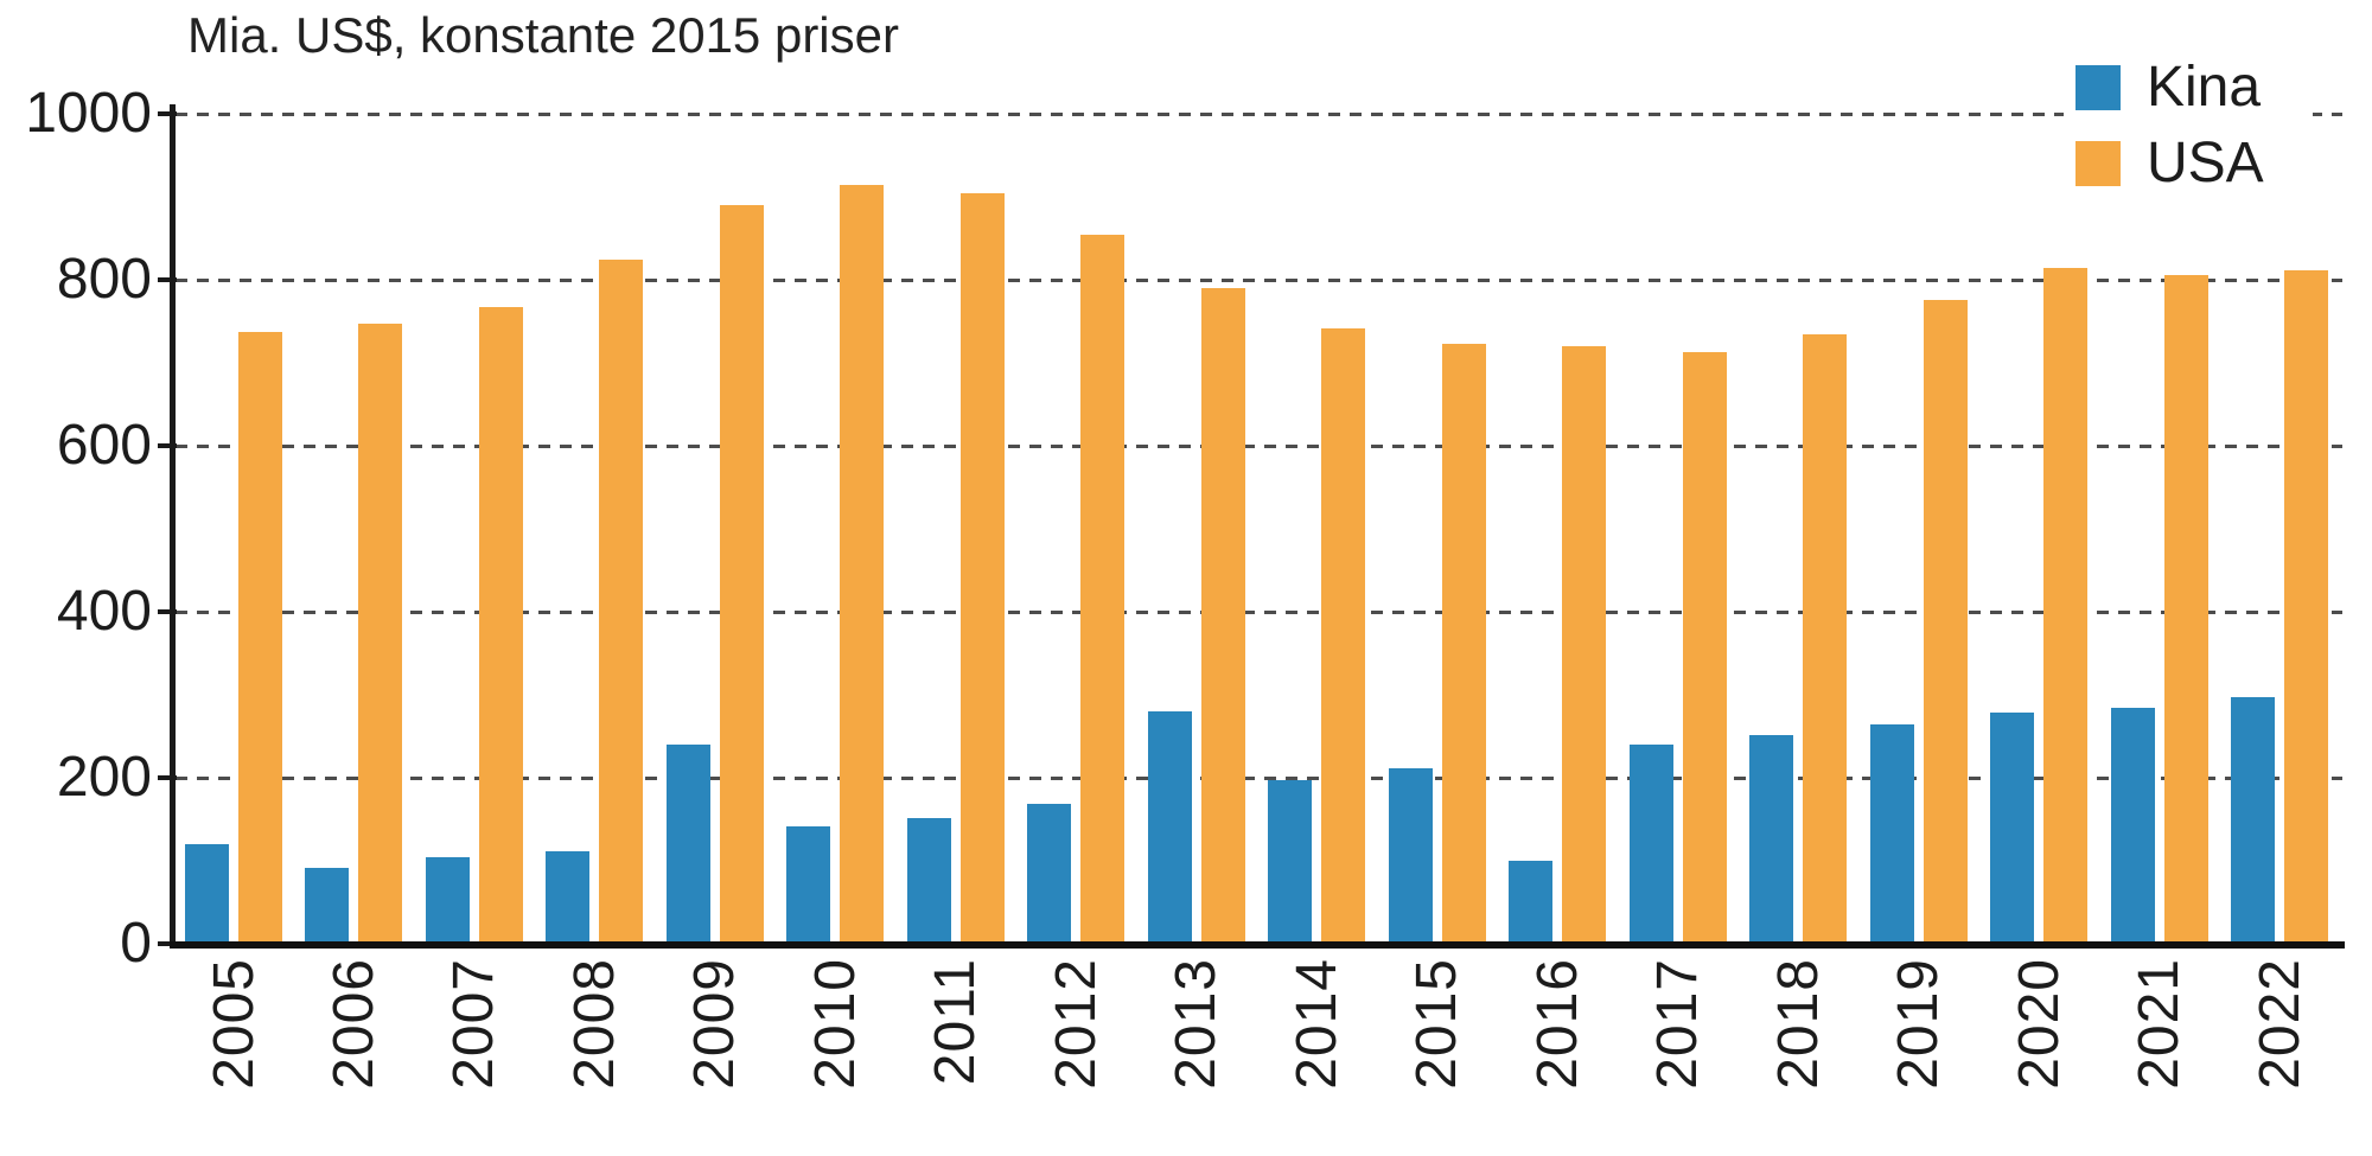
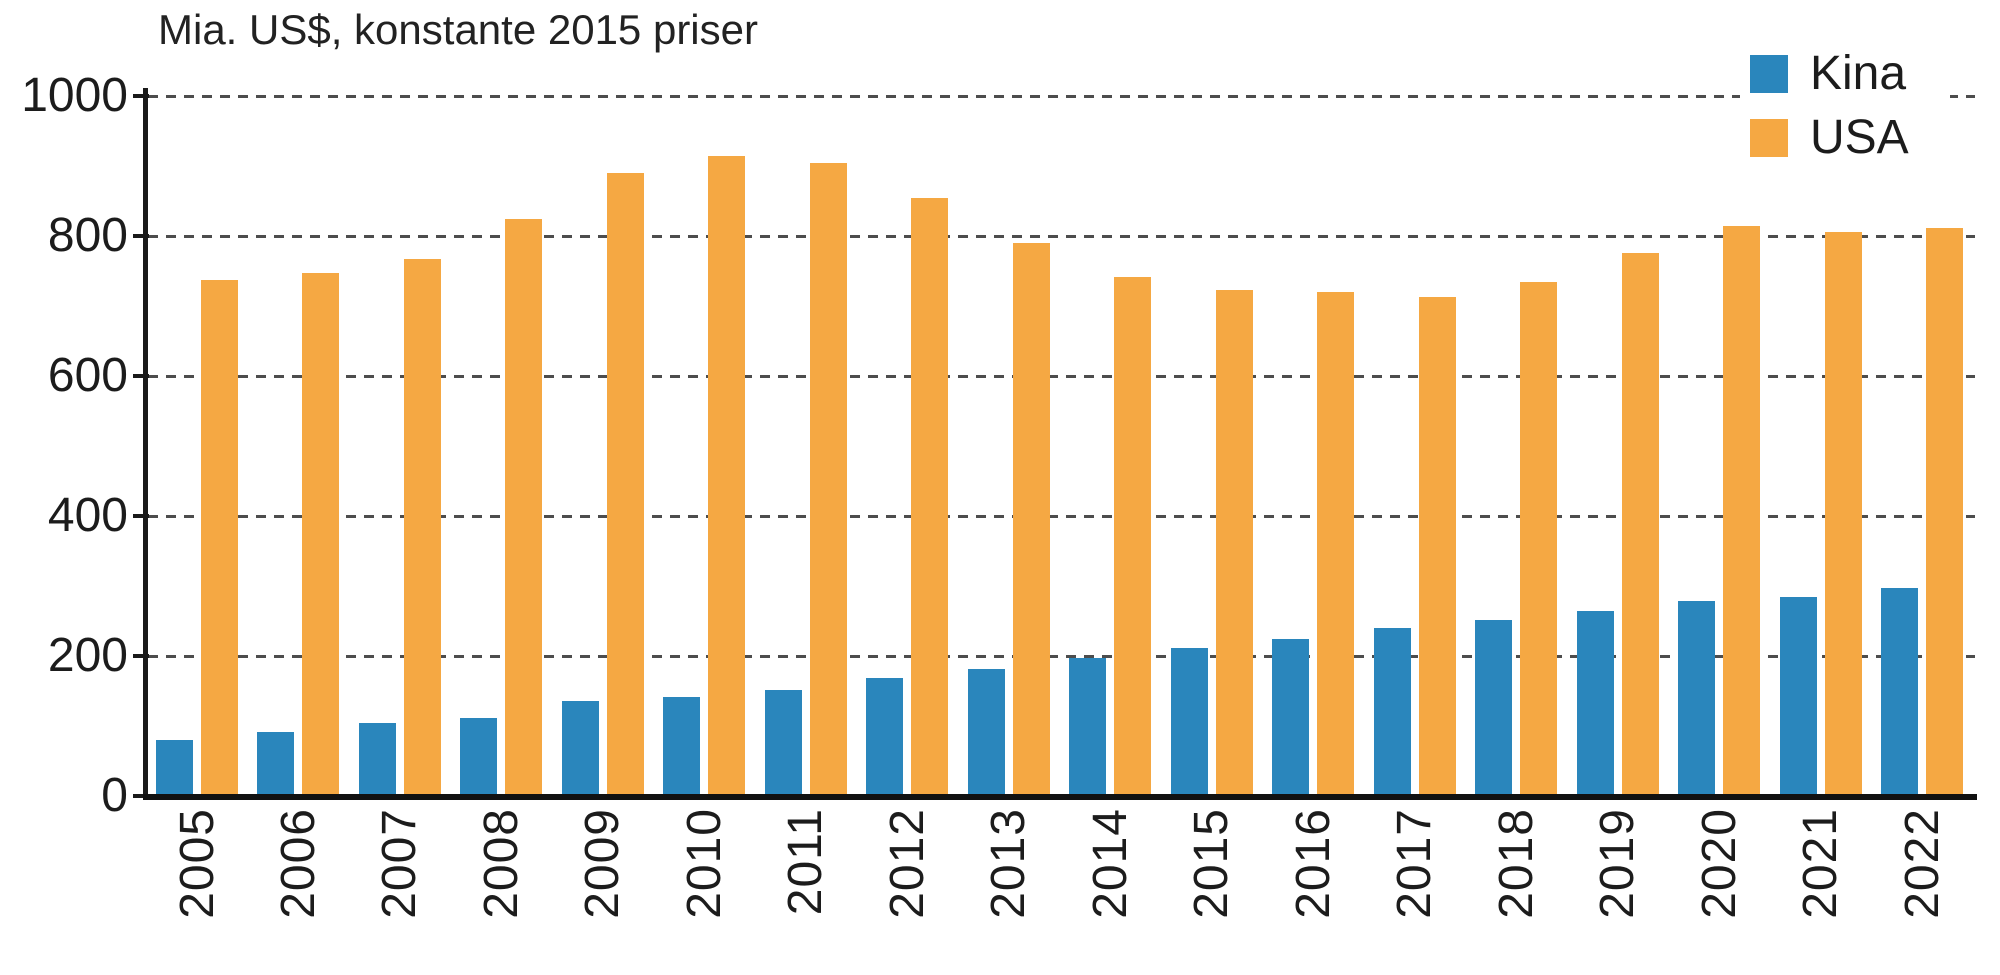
Kina/2005: 120 -> 80
Kina/2009: 240 -> 140
Kina/2013: 280 -> 180
Kina/2016: 100 -> 220
